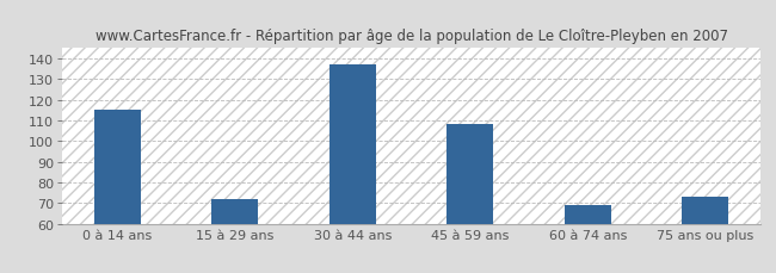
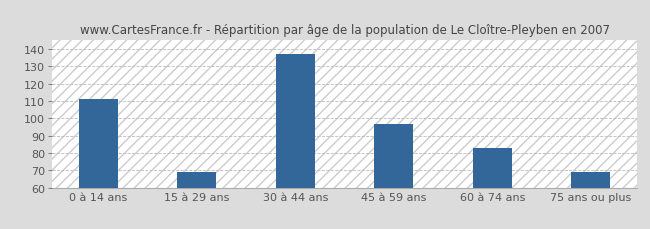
0 à 14 ans: 115 -> 111
15 à 29 ans: 72 -> 69
45 à 59 ans: 108 -> 97
60 à 74 ans: 69 -> 83
75 ans ou plus: 73 -> 69
